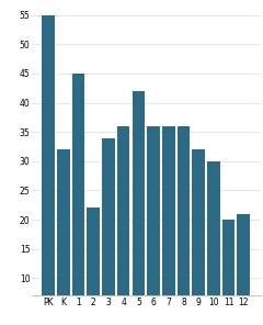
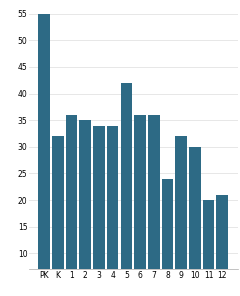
1: 45 -> 36
2: 22 -> 35
4: 36 -> 34
8: 36 -> 24
